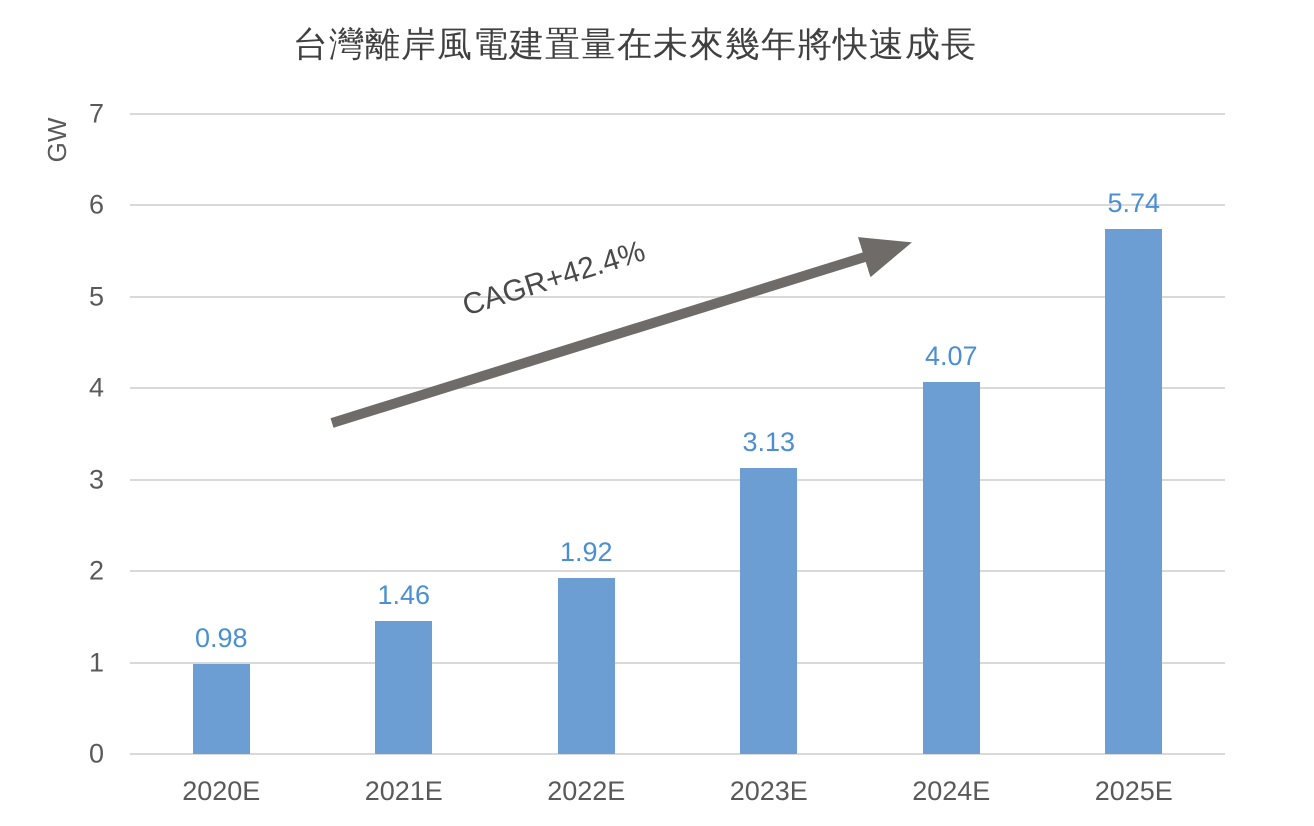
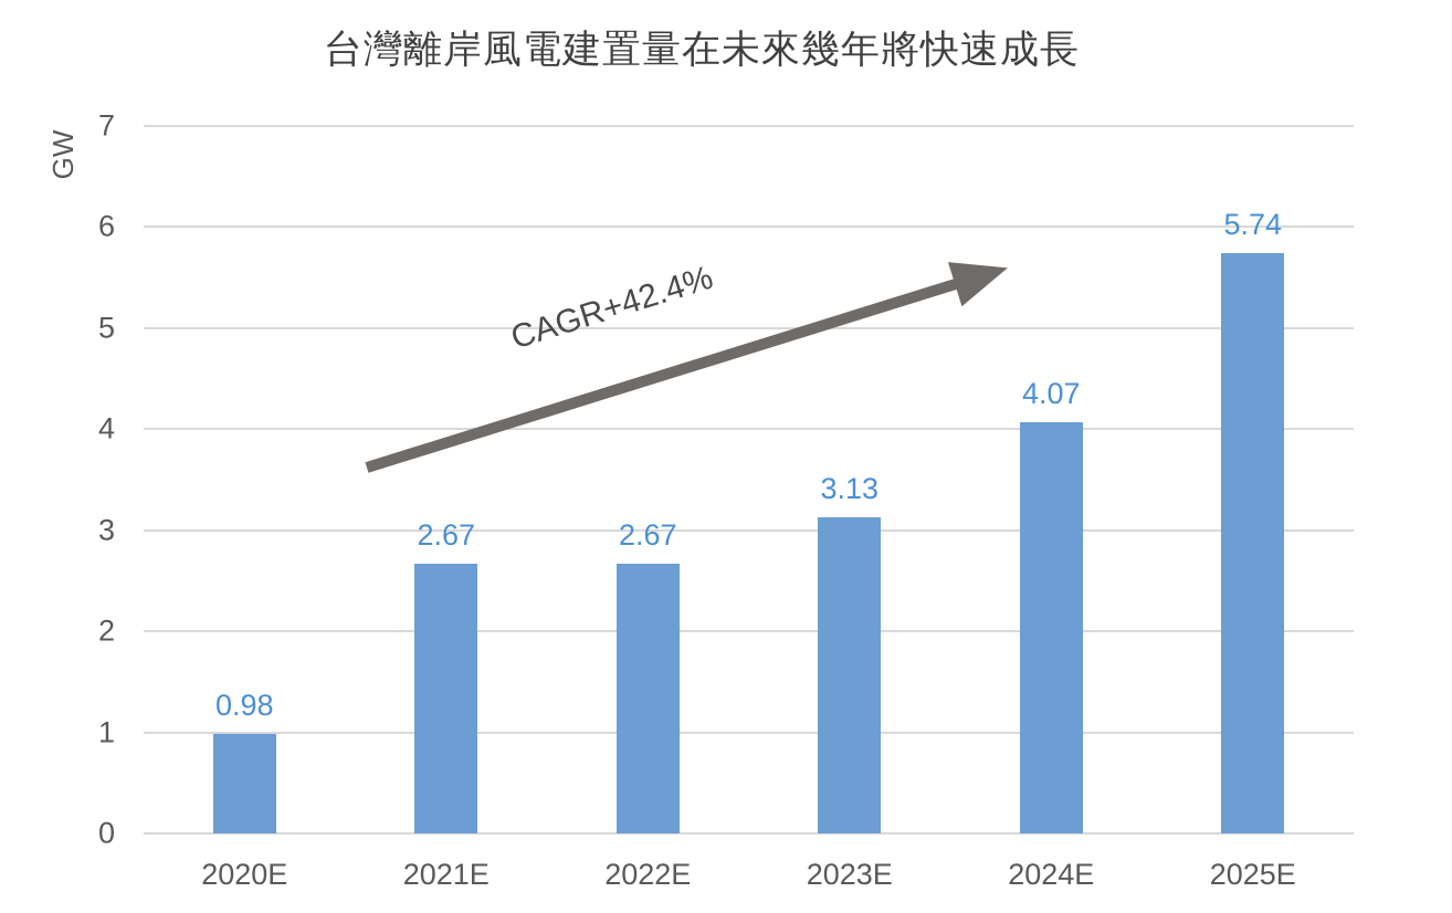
2021E: 1.46 -> 2.67
2022E: 1.92 -> 2.67
